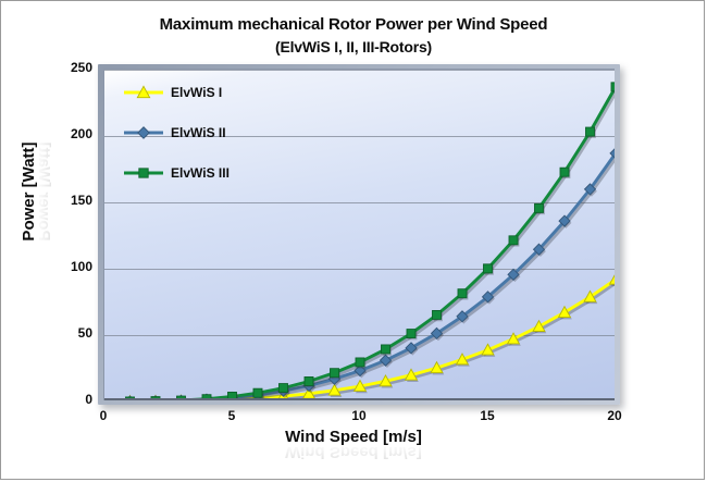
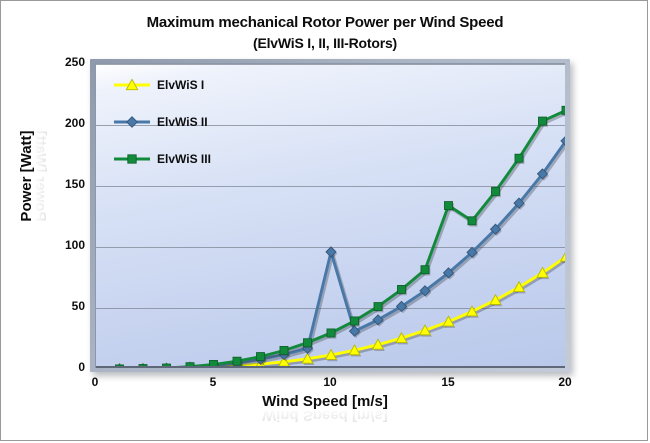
ElvWiS II/10: 23 -> 96
ElvWiS III/15: 100 -> 134
ElvWiS III/20: 237 -> 212
